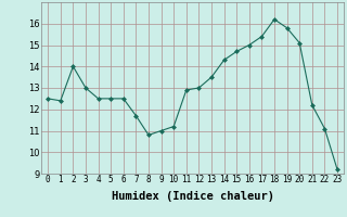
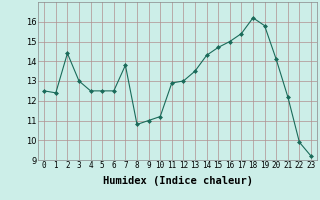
2: 14.0 -> 14.4
7: 11.7 -> 13.8
20: 15.1 -> 14.1
22: 11.1 -> 9.9
